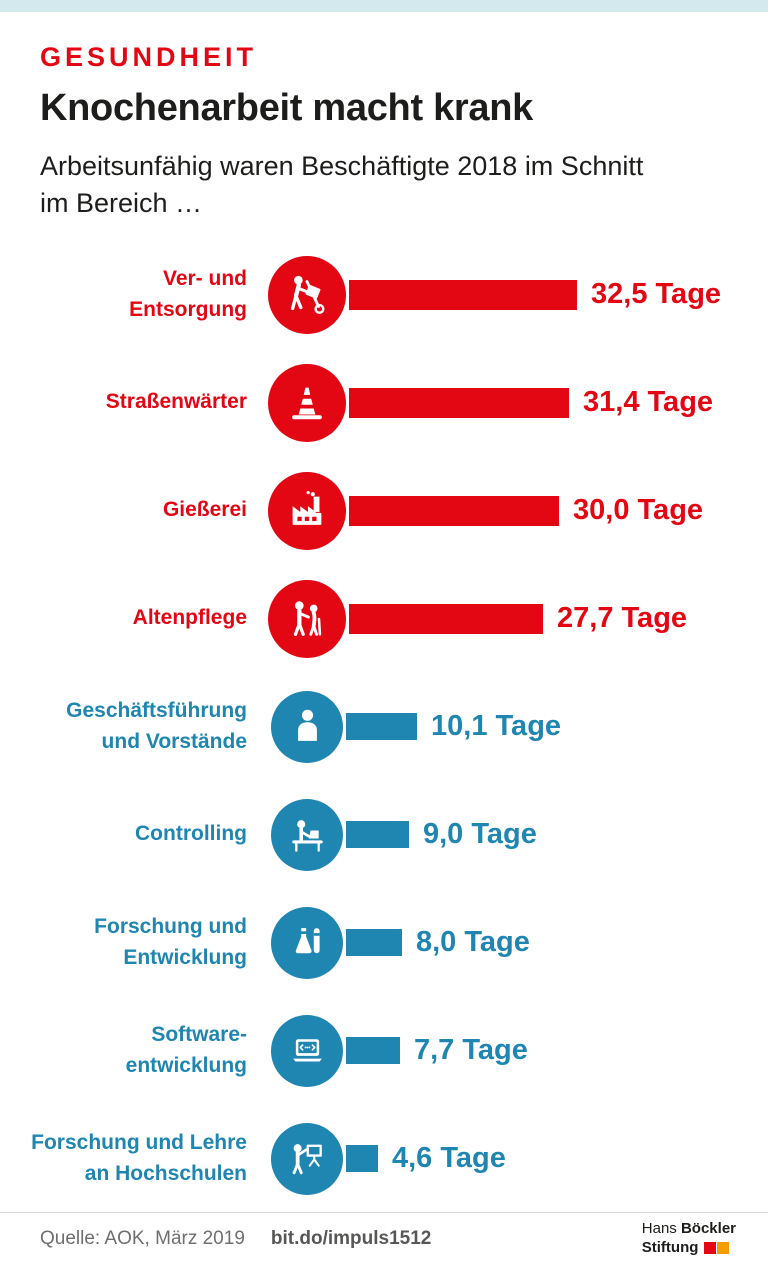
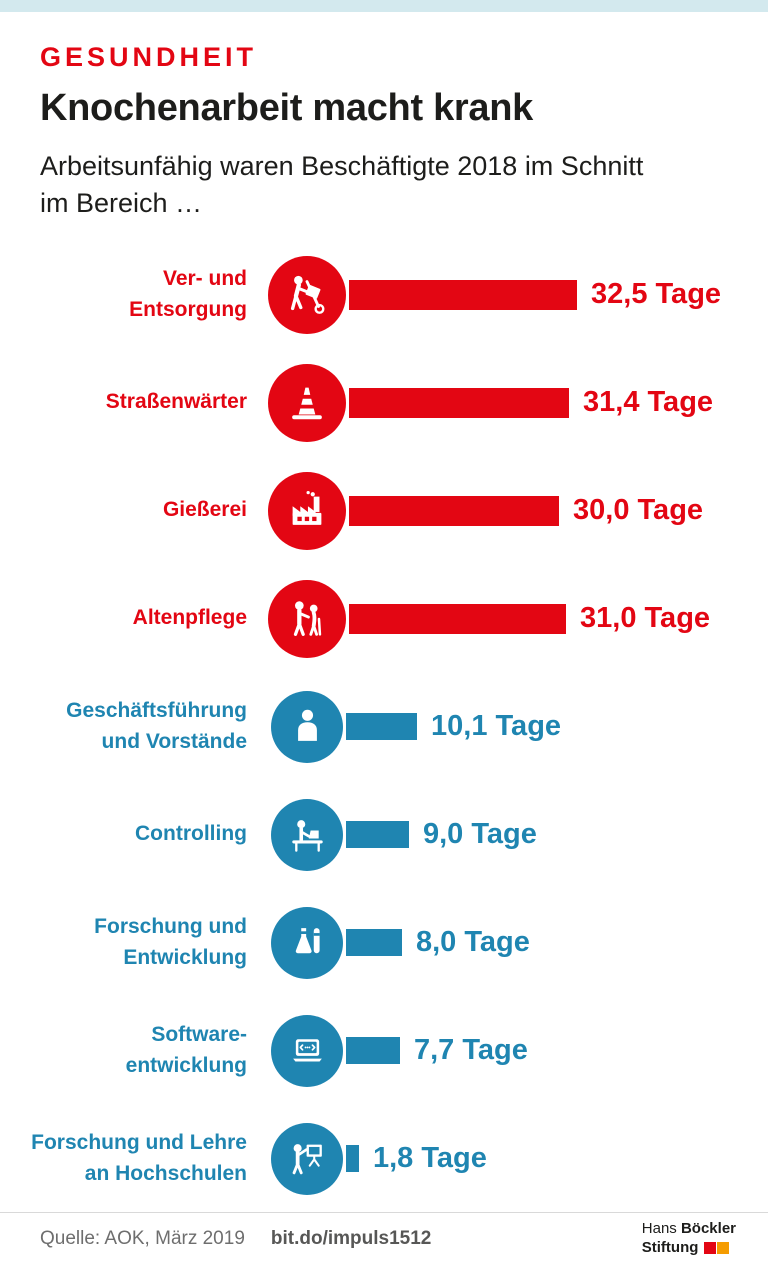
Altenpflege: 27,7 -> 31,0
Forschung und Lehre an Hochschulen: 4,6 -> 1,8
